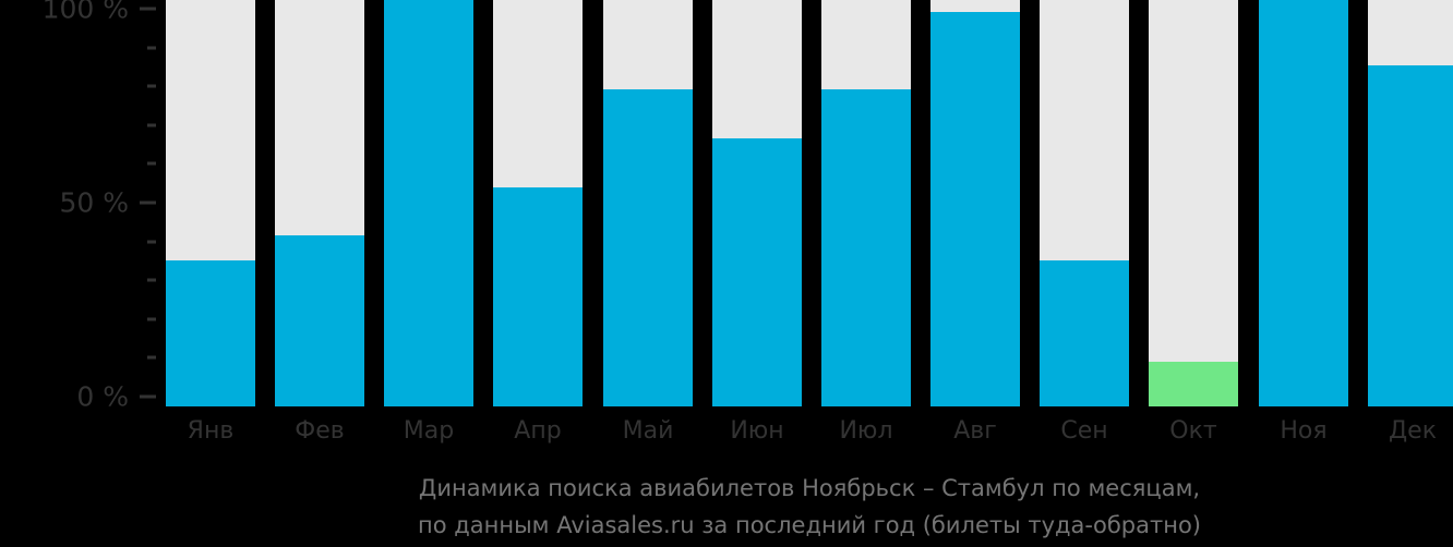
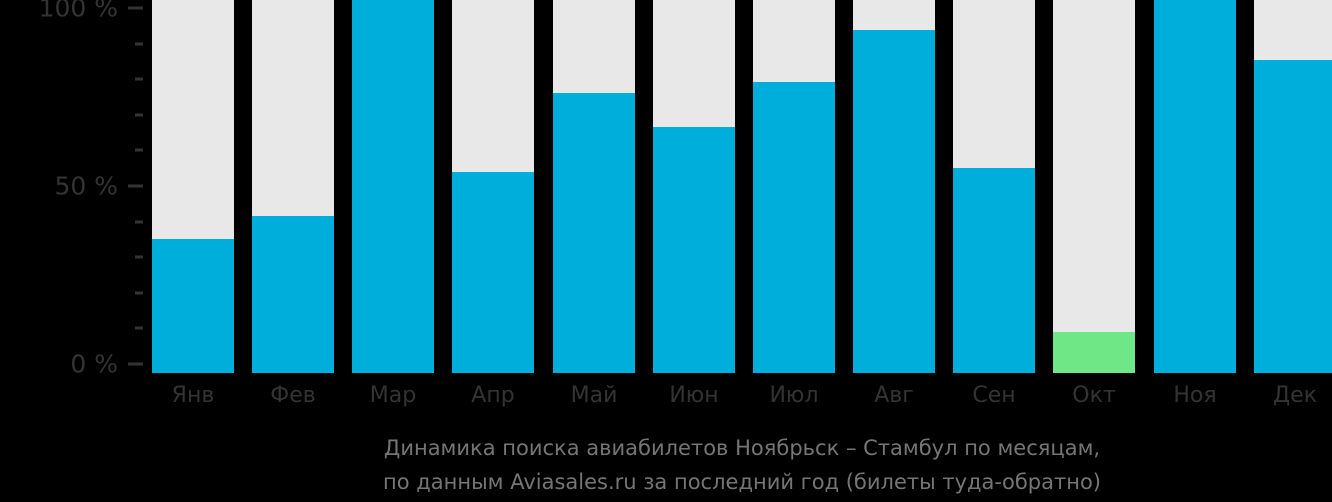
Май: 78% -> 75%
Авг: 97% -> 92%
Сен: 36% -> 55%
